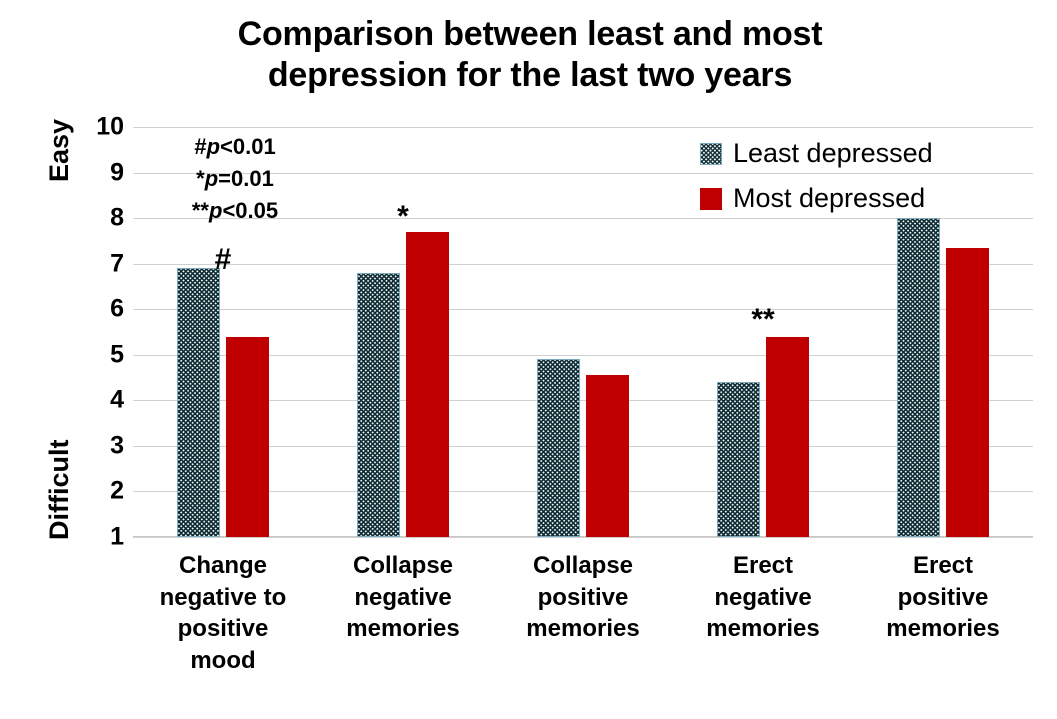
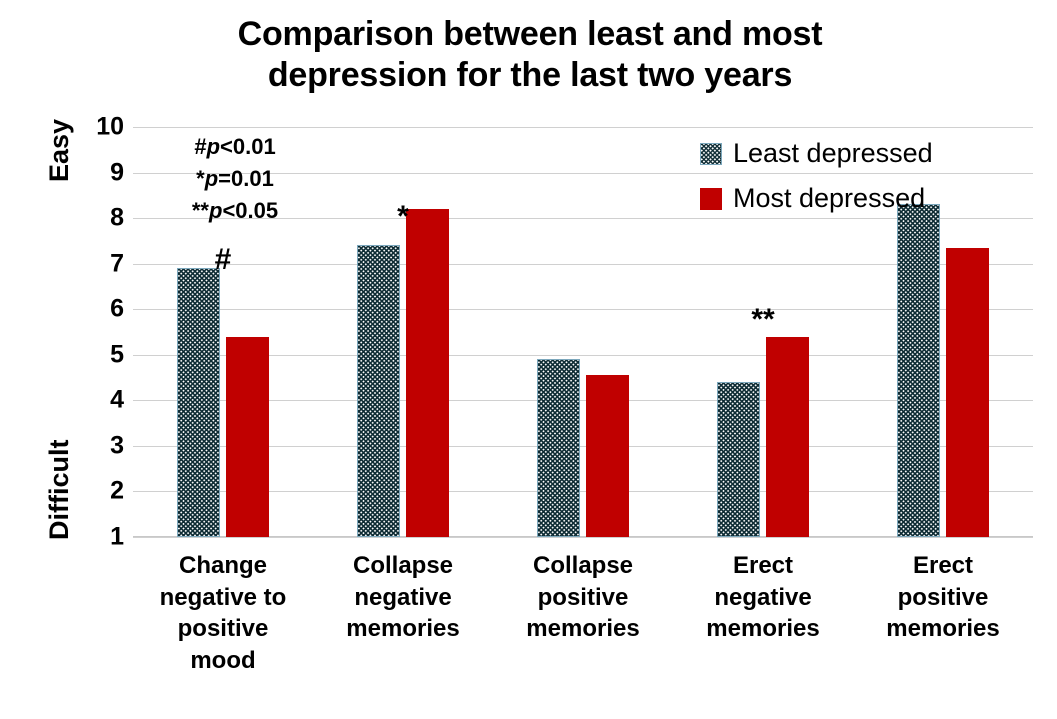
Least depressed/Collapse negative memories: 6.8 -> 7.4
Most depressed/Collapse negative memories: 7.7 -> 8.2
Least depressed/Erect positive memories: 8.0 -> 8.3
